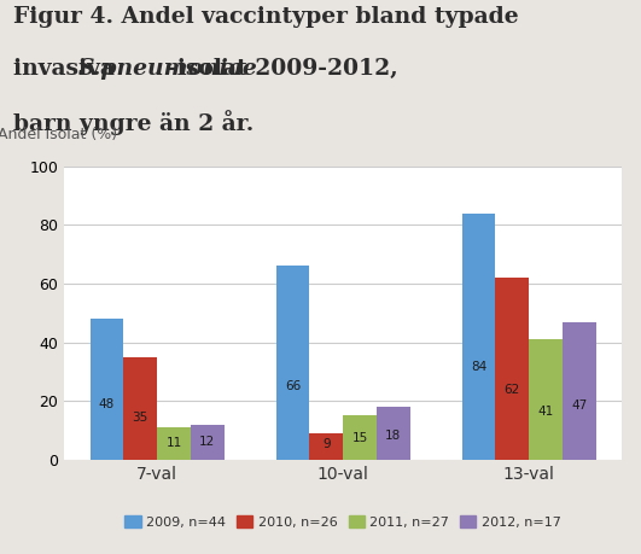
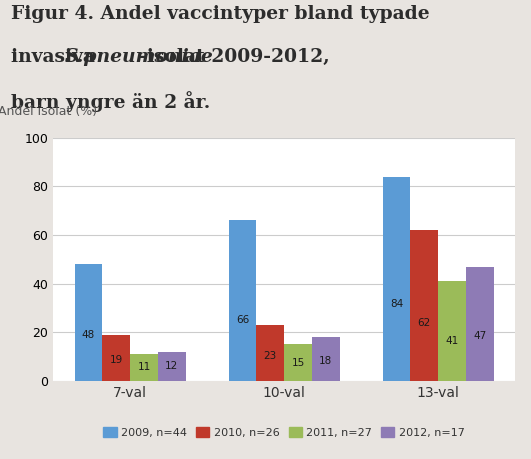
2010, n=26/7-val: 35 -> 19
2010, n=26/10-val: 9 -> 23
